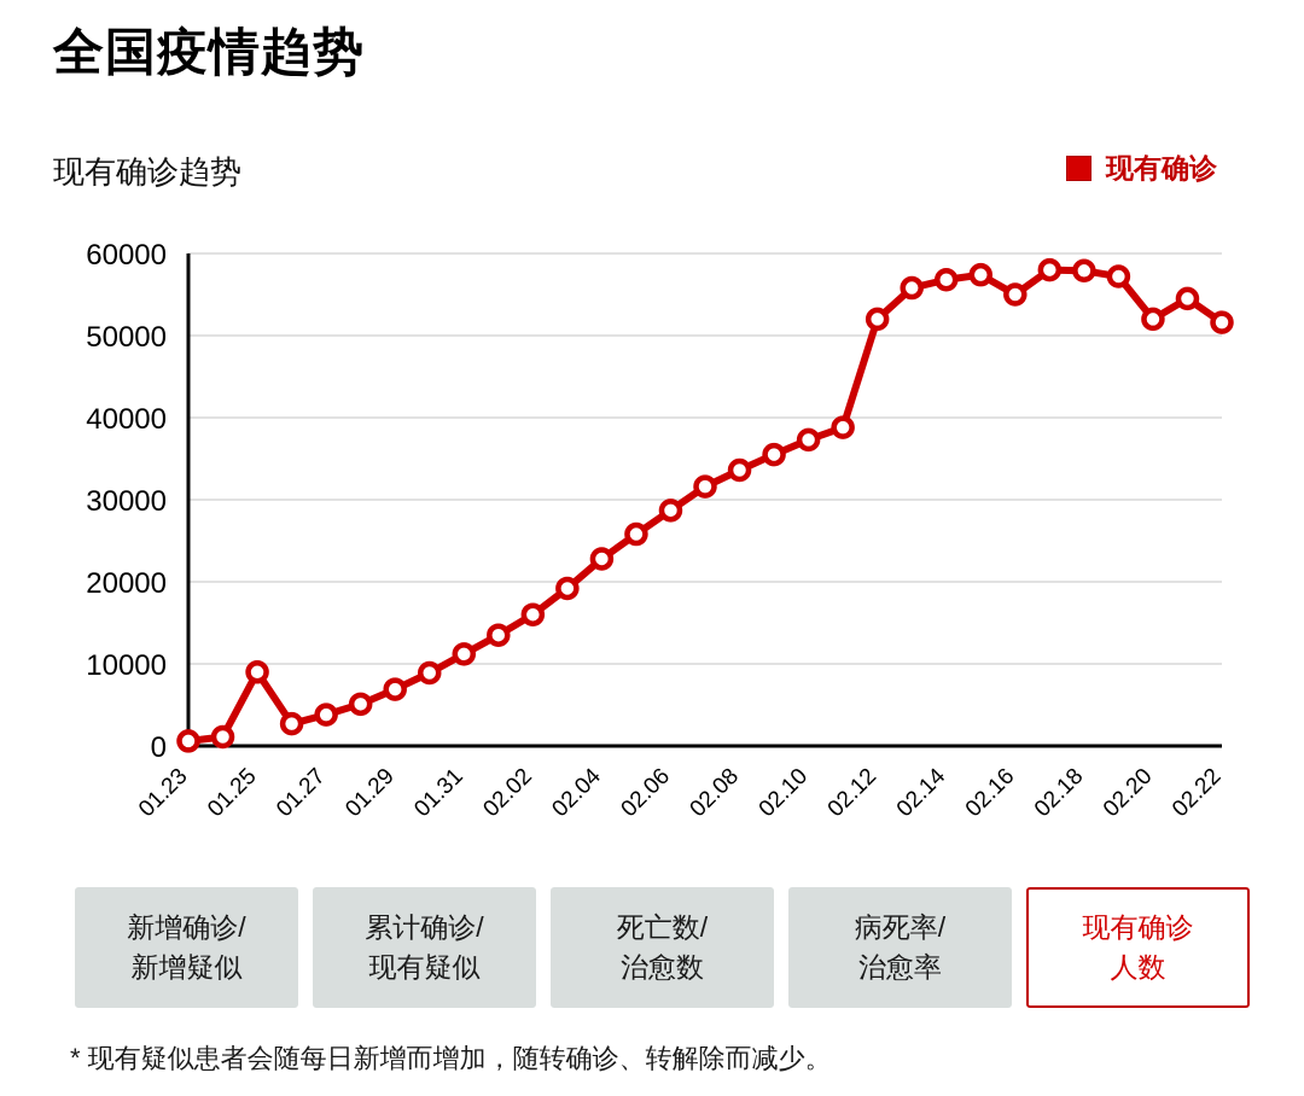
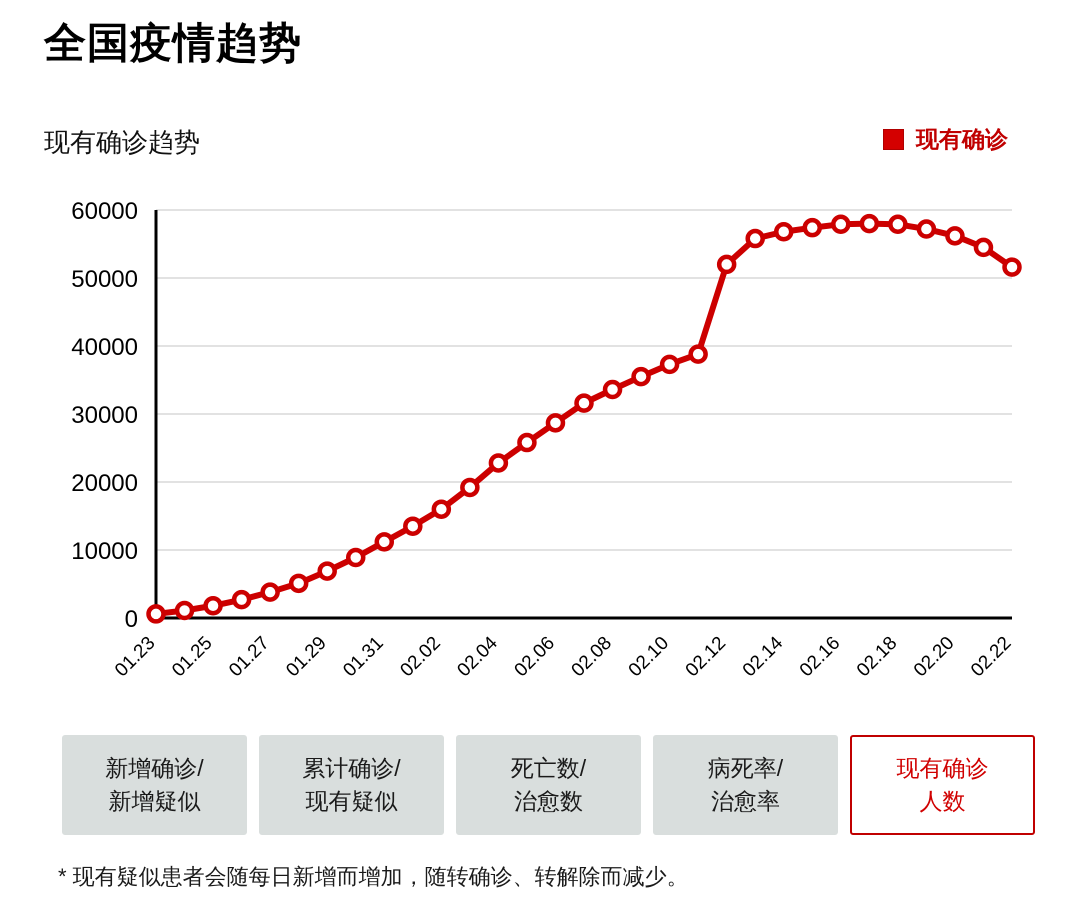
01.25: 9000 -> 2000
02.16: 55000 -> 58000
02.20: 52000 -> 56000
